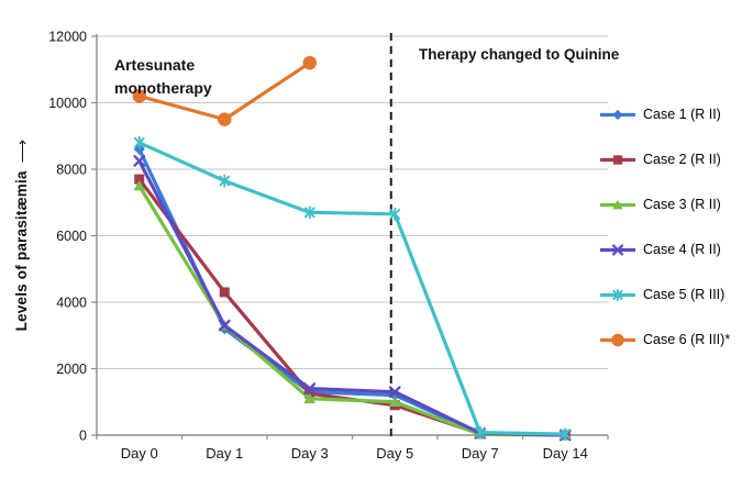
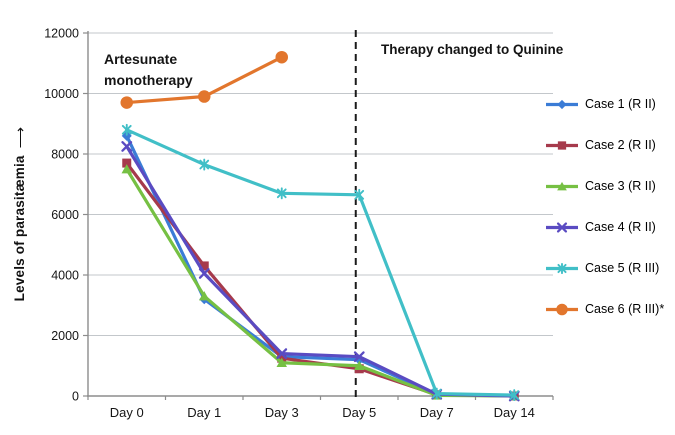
Case 6 (R III)*/Day 0: 10200 -> 9700
Case 4 (R II)/Day 1: 3300 -> 4000
Case 6 (R III)*/Day 1: 9500 -> 9900
